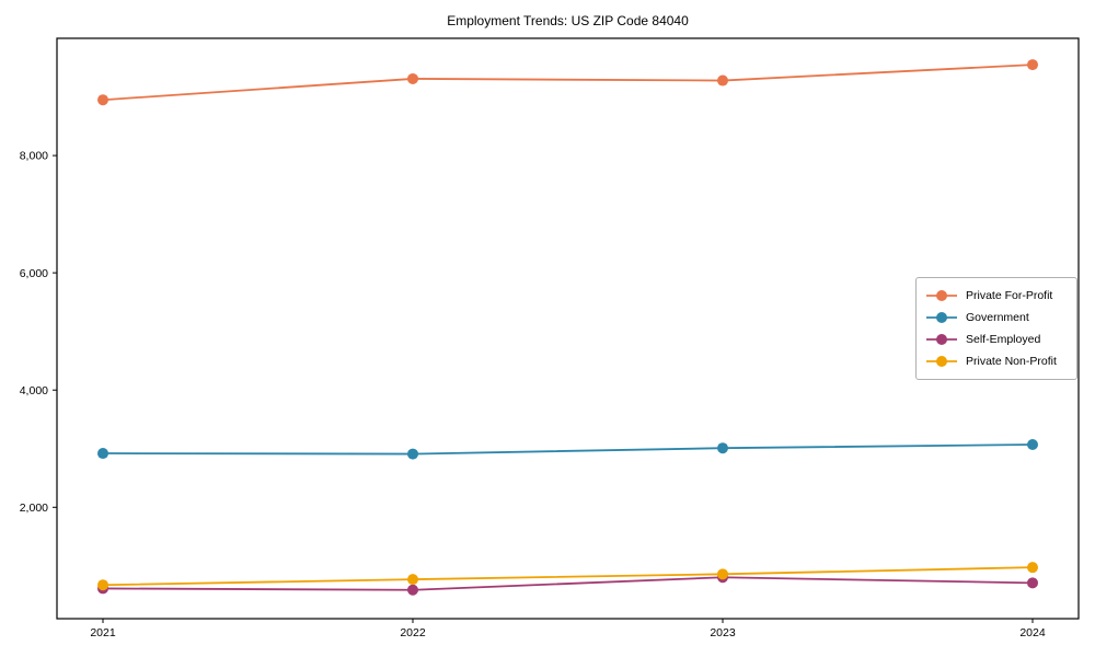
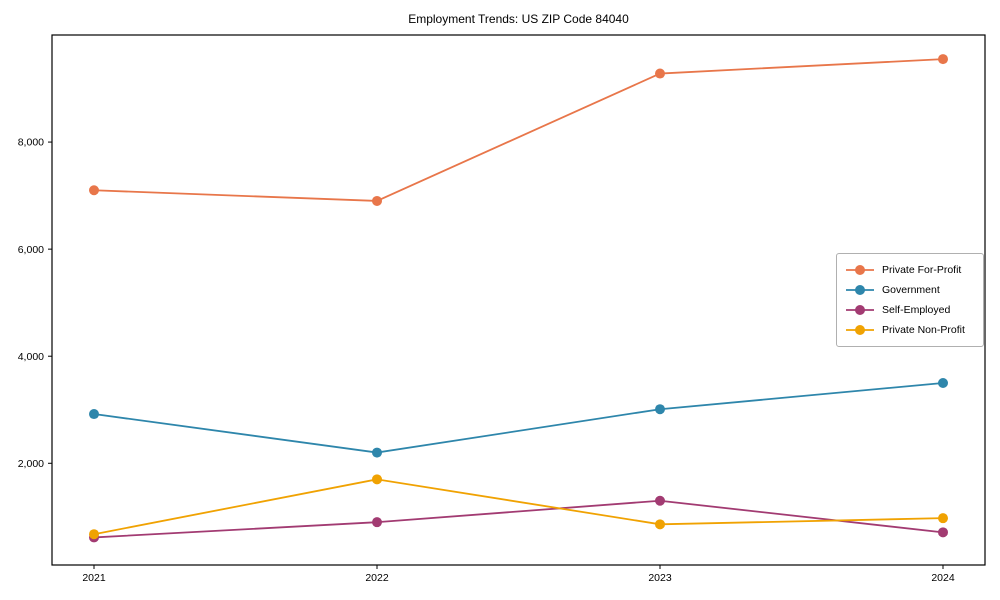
Private For-Profit/2021: 9000 -> 7100
Private For-Profit/2022: 9300 -> 6900
Government/2022: 2900 -> 2200
Self-Employed/2022: 600 -> 900
Private Non-Profit/2022: 800 -> 1700
Self-Employed/2023: 800 -> 1300
Government/2024: 3100 -> 3500
